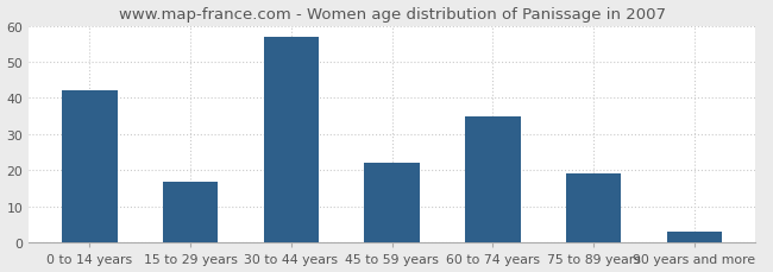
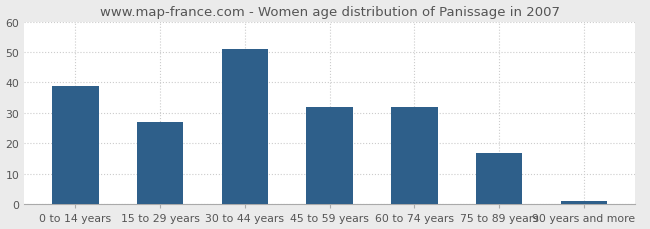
0 to 14 years: 42 -> 39
15 to 29 years: 17 -> 27
30 to 44 years: 57 -> 51
45 to 59 years: 22 -> 32
60 to 74 years: 35 -> 32
75 to 89 years: 19 -> 17
90 years and more: 3 -> 1
